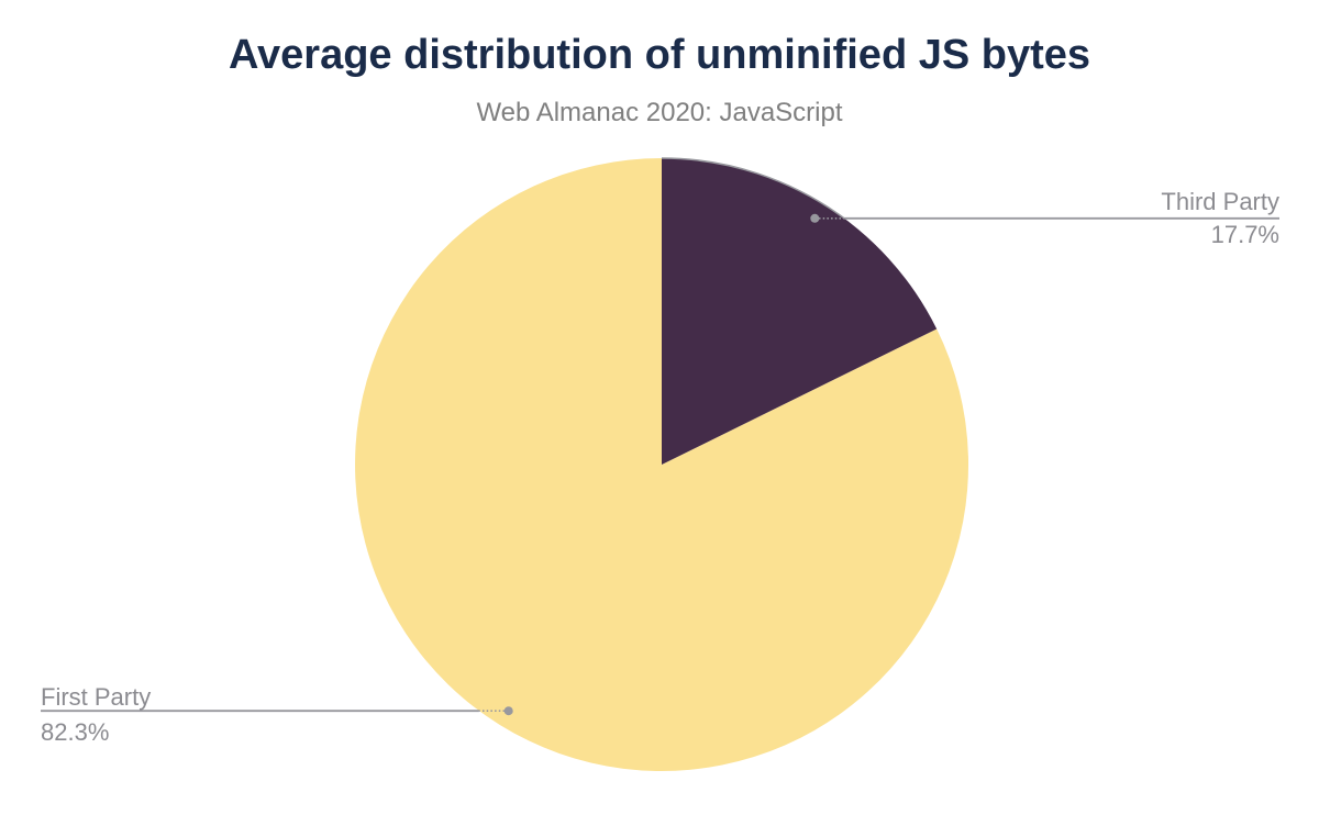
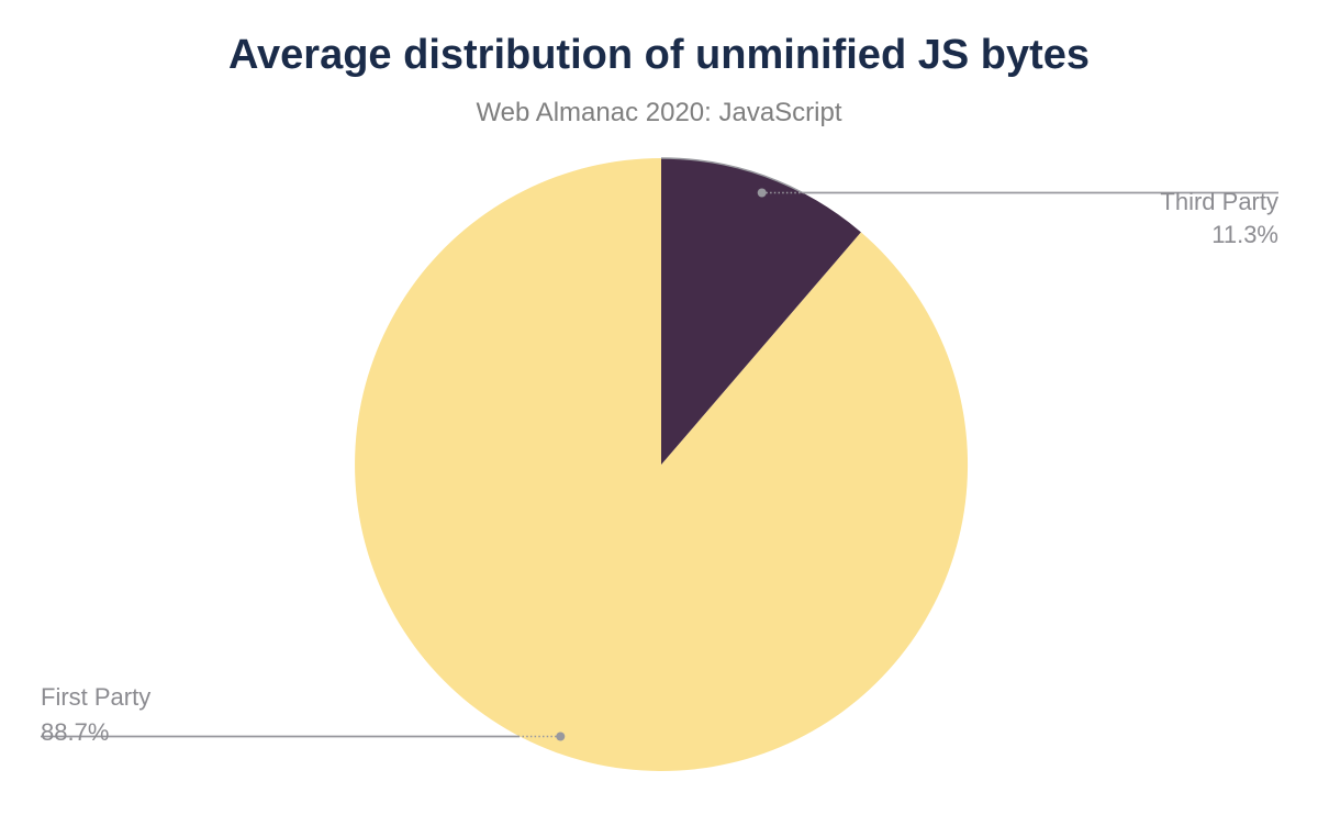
Third Party: 17.7% -> 11.3%
First Party: 82.3% -> 88.7%
